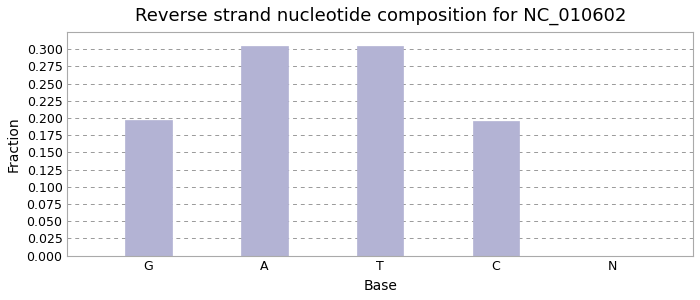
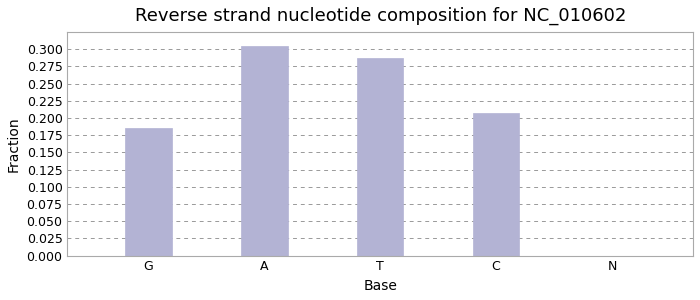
G: 0.197 -> 0.186
T: 0.305 -> 0.288
C: 0.195 -> 0.208
